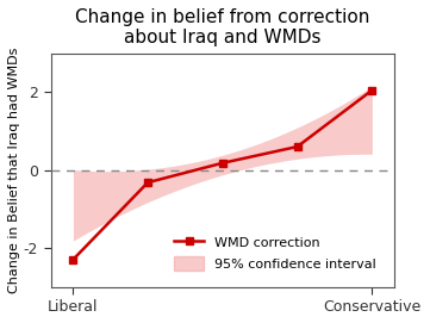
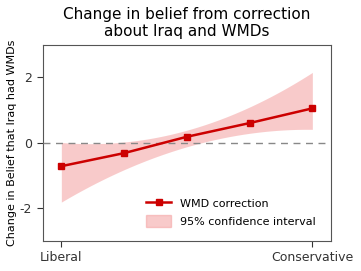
WMD correction/Liberal: -2.30 -> -0.72
WMD correction/Conservative: 2.05 -> 1.05
